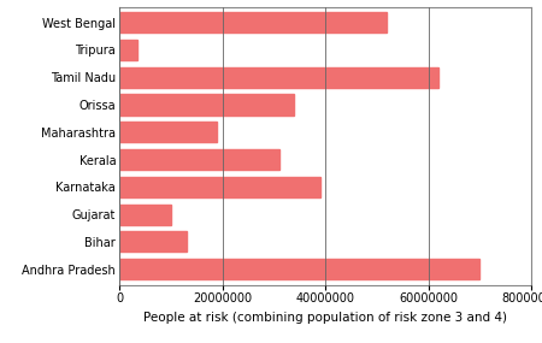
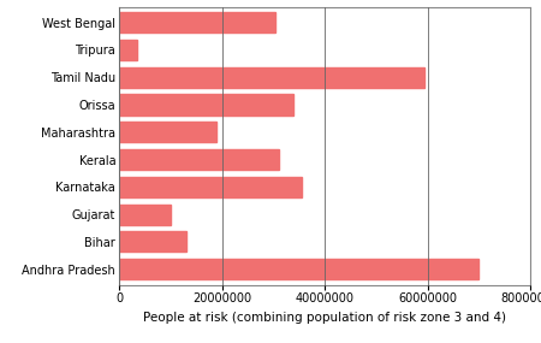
West Bengal: 52000000 -> 30500000
Tamil Nadu: 62000000 -> 59500000
Karnataka: 39000000 -> 35500000
